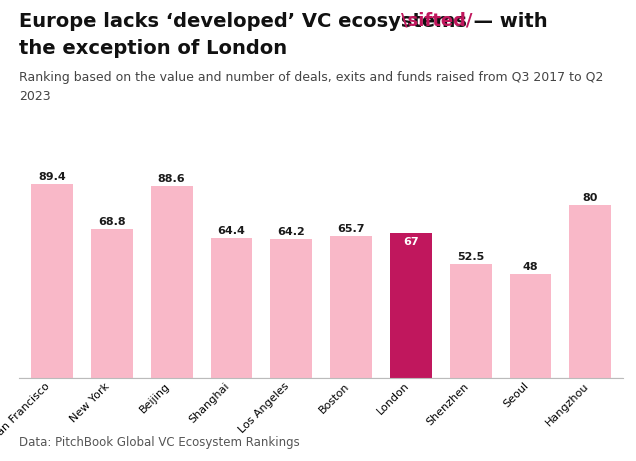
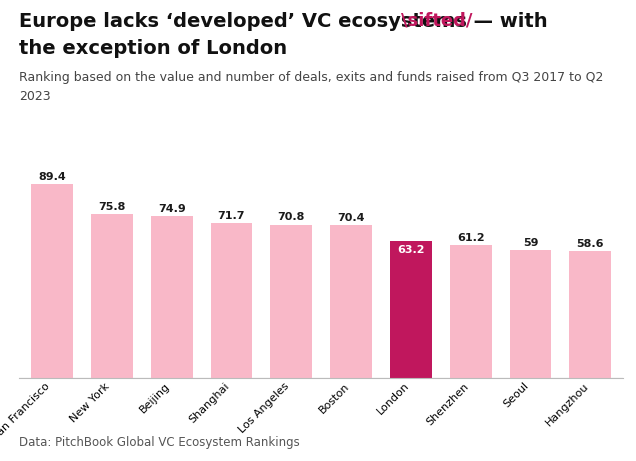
New York: 68.8 -> 75.8
Beijing: 88.6 -> 74.9
Shanghai: 64.4 -> 71.7
Los Angeles: 64.2 -> 70.8
Boston: 65.7 -> 70.4
London: 67 -> 63.2
Shenzhen: 52.5 -> 61.2
Seoul: 48 -> 59
Hangzhou: 80 -> 58.6
